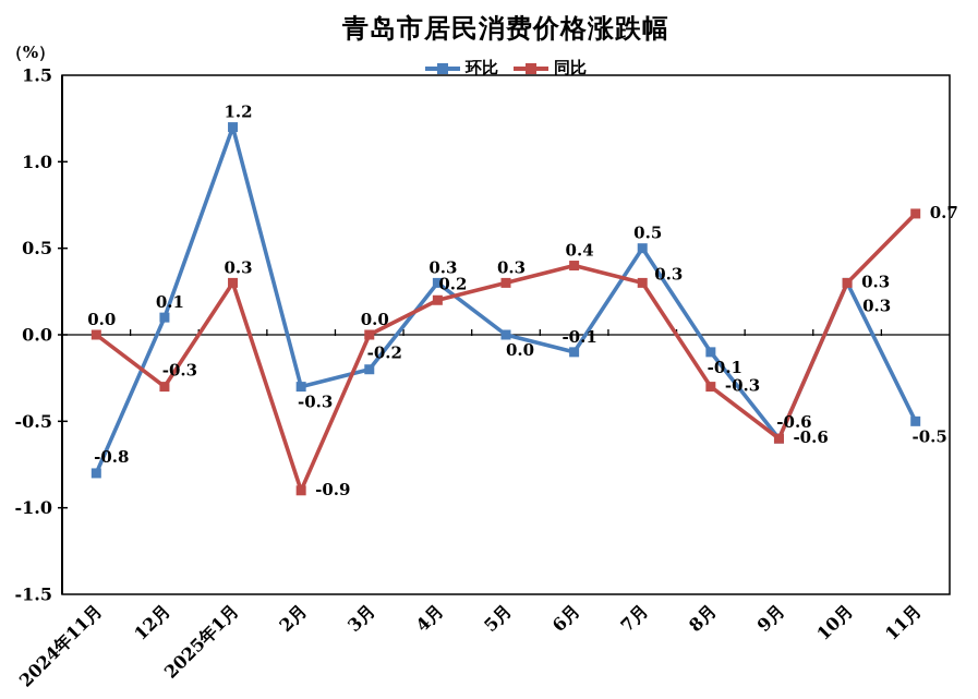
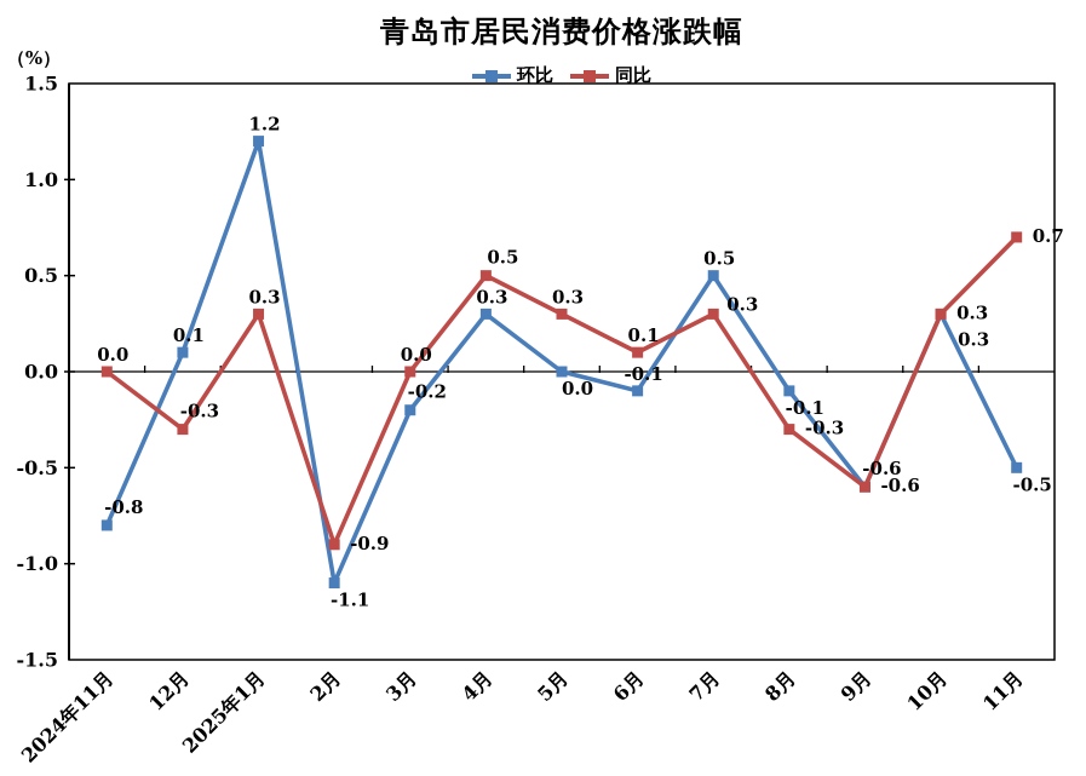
环比/2月: -0.3 -> -1.1
同比/4月: 0.2 -> 0.5
同比/6月: 0.4 -> 0.1
